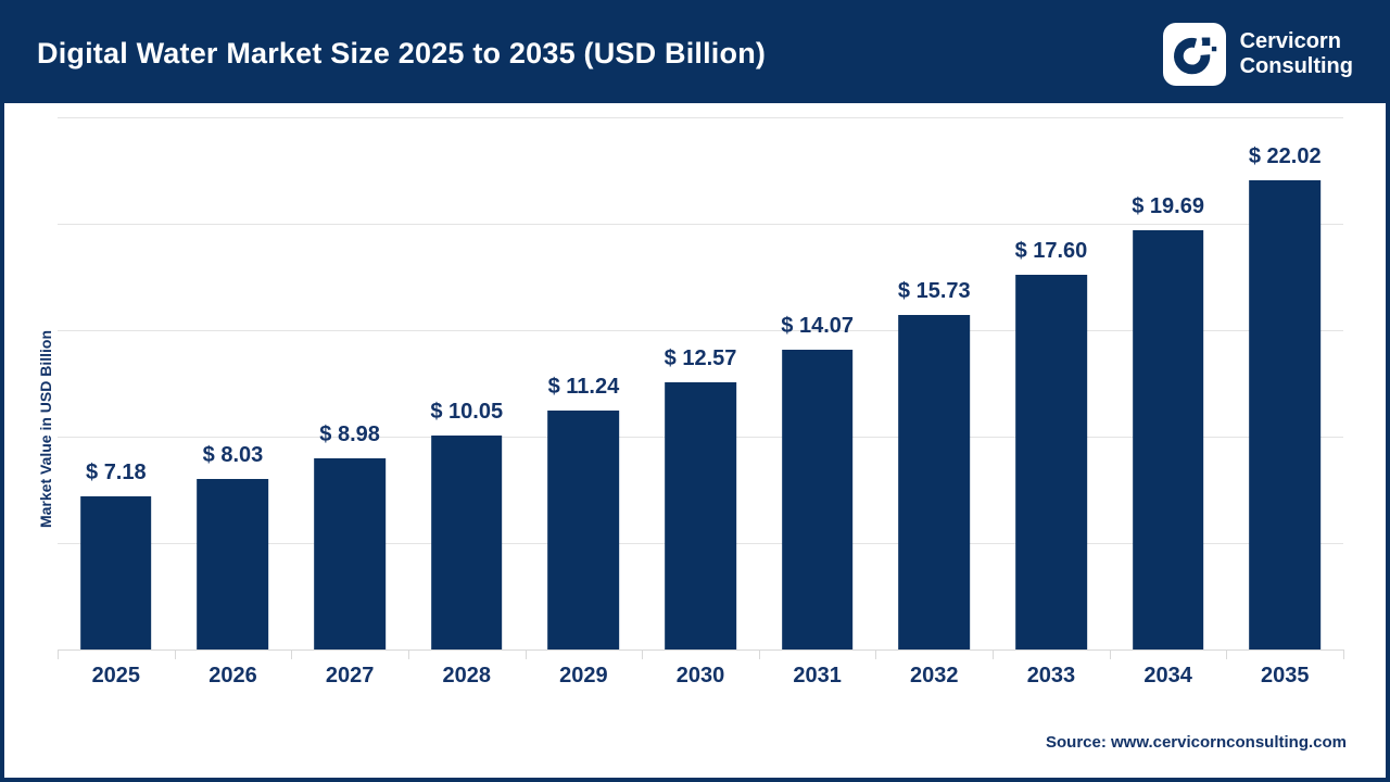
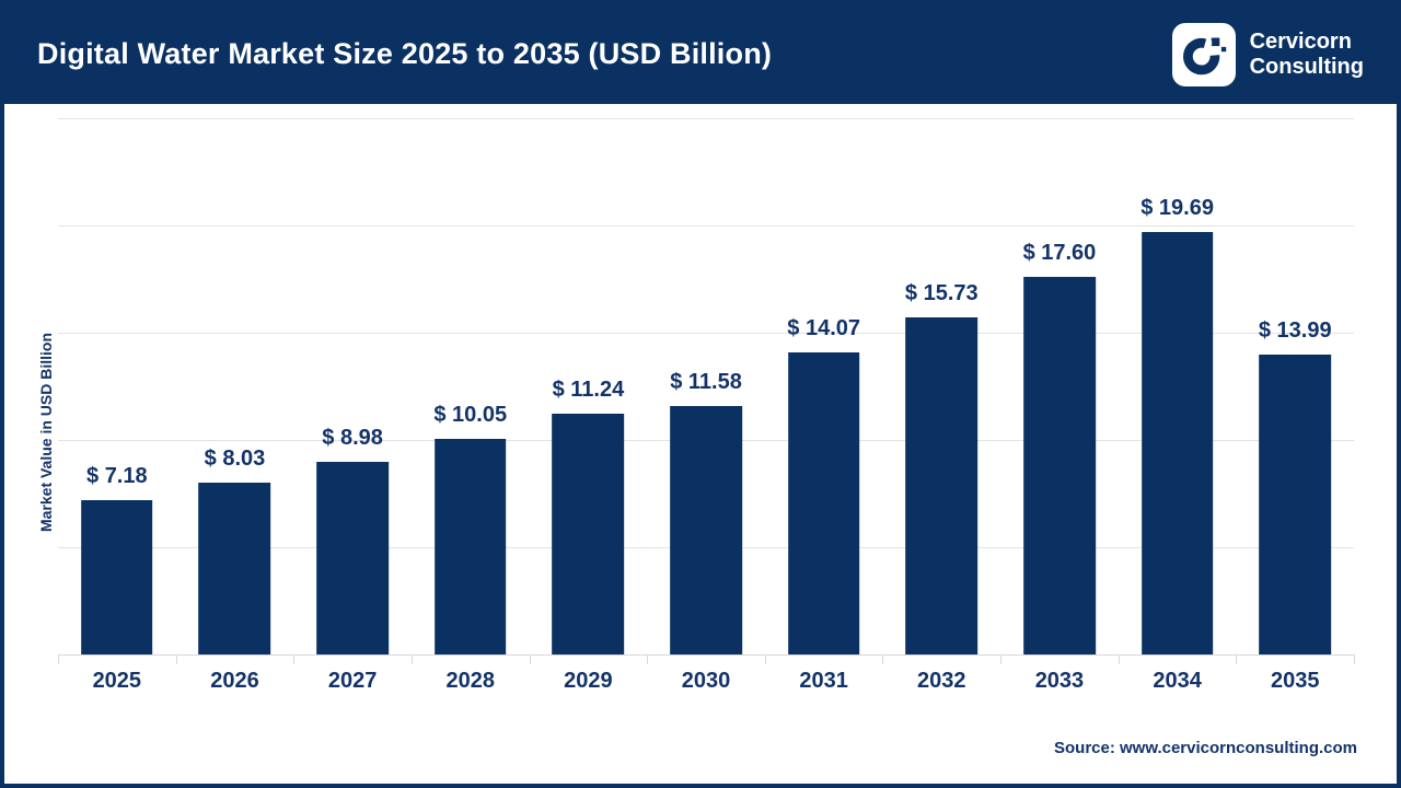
2030: 12.57 -> 11.58
2035: 22.02 -> 13.99
